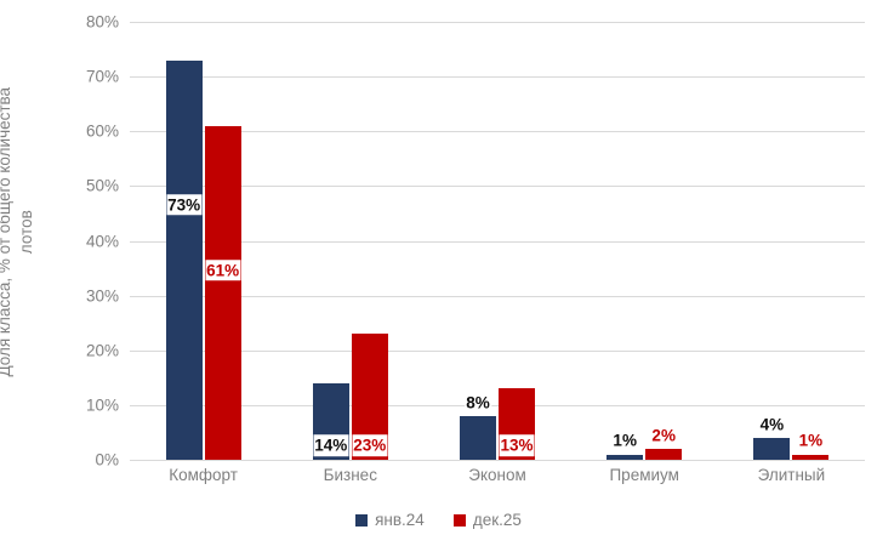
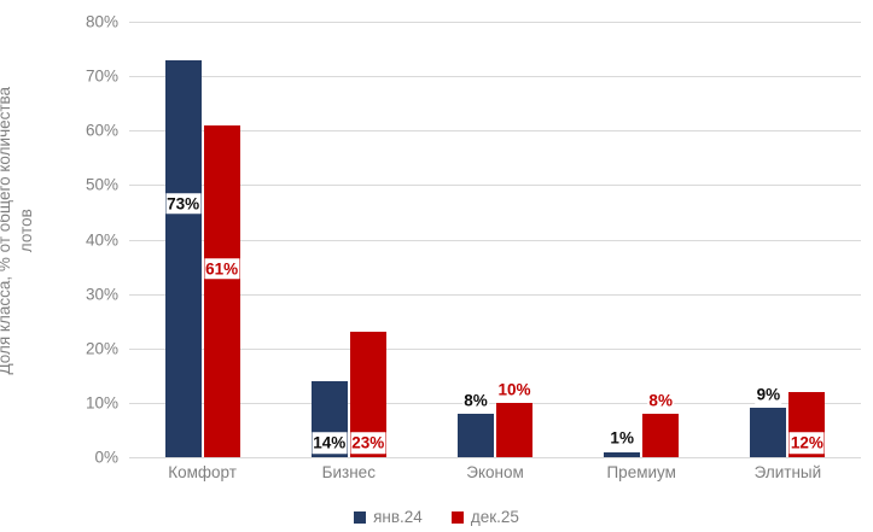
дек.25/Эконом: 13% -> 10%
дек.25/Премиум: 2% -> 8%
янв.24/Элитный: 4% -> 9%
дек.25/Элитный: 1% -> 12%
